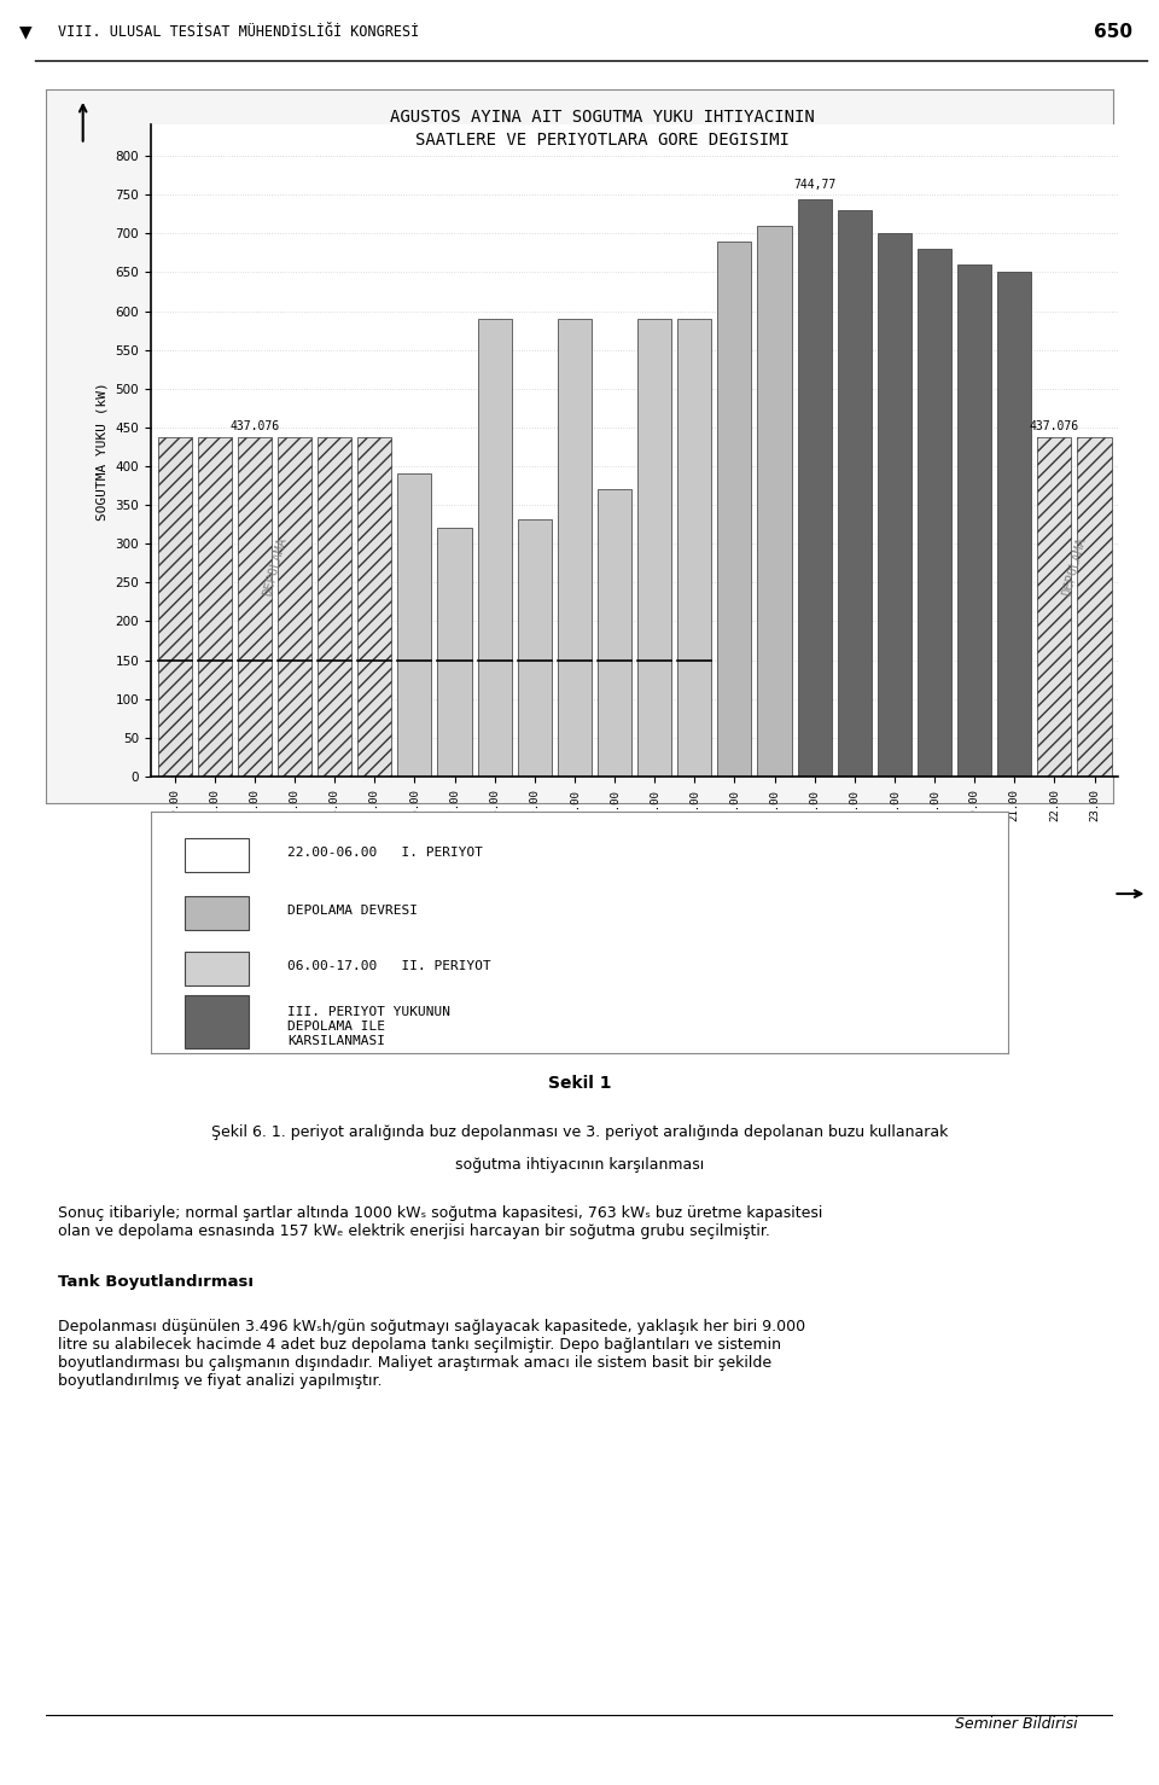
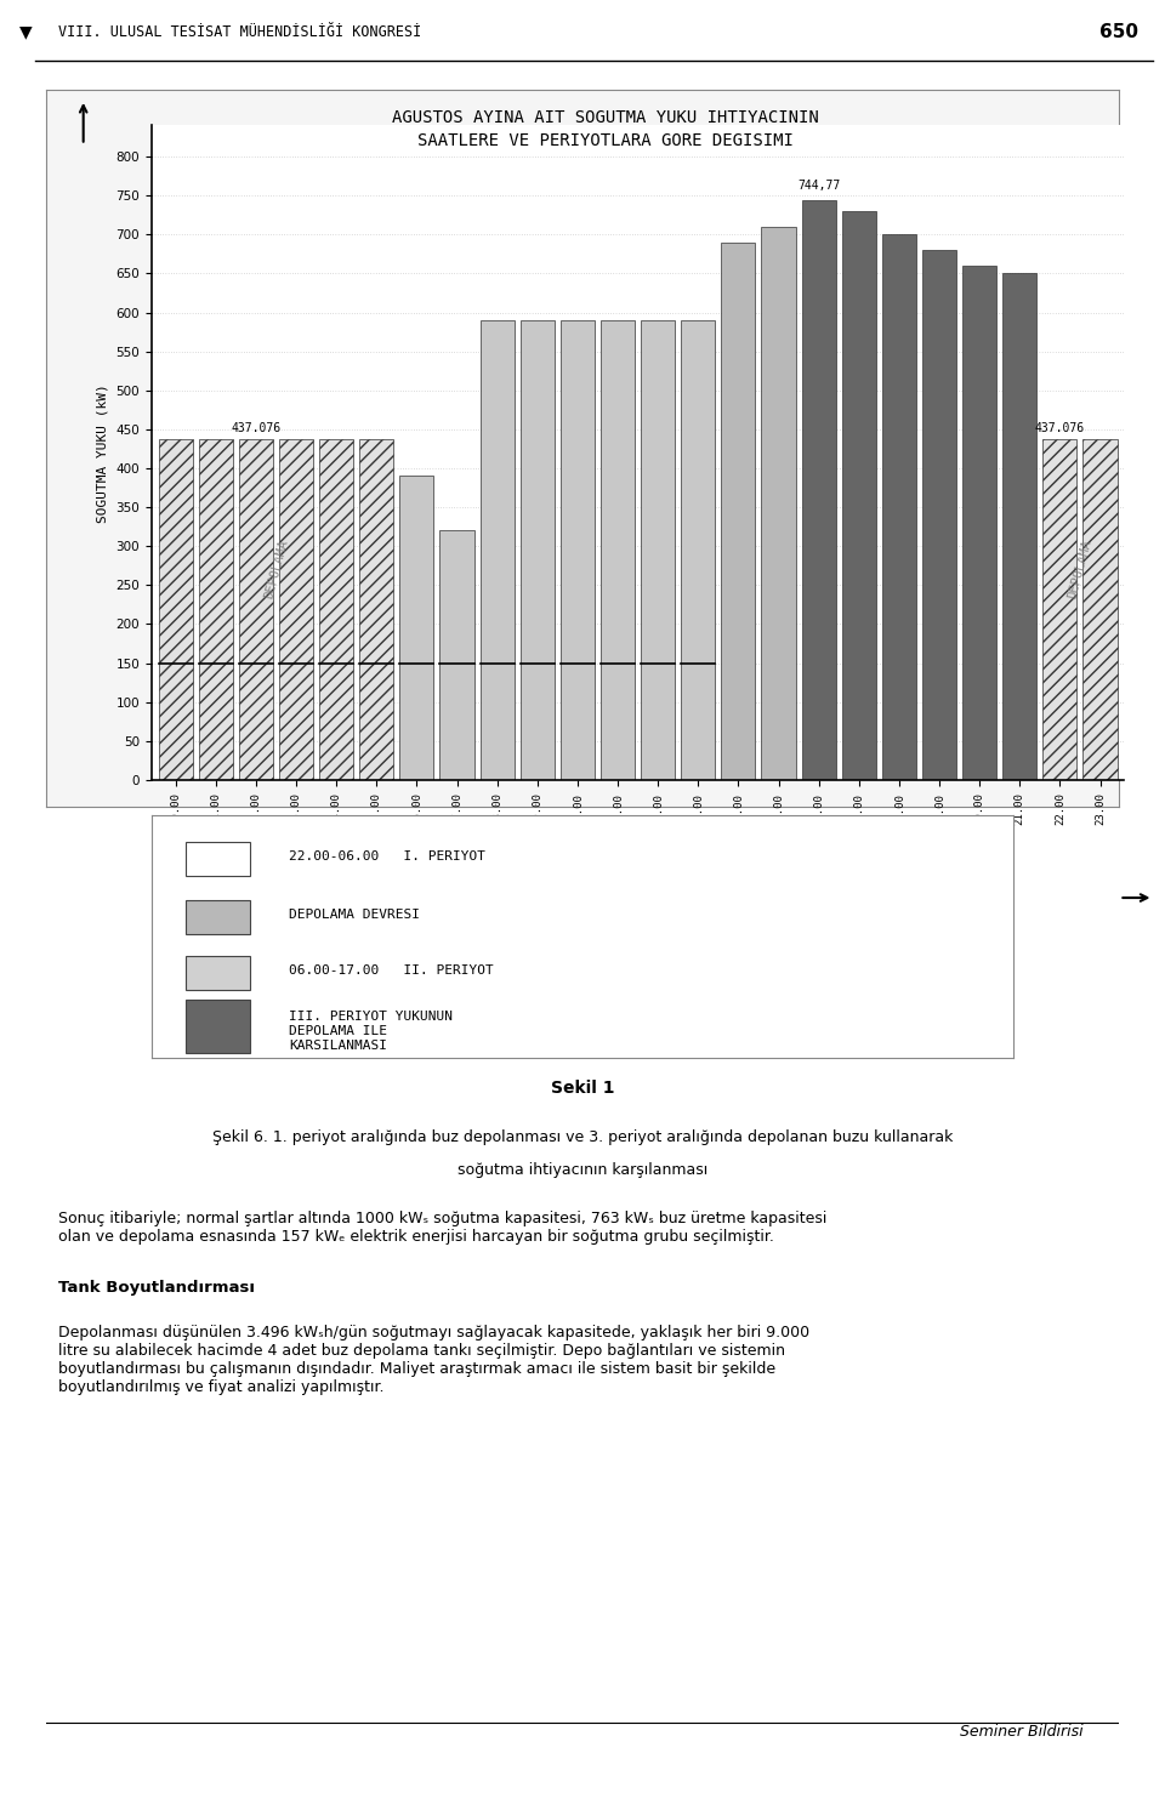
09.00: 332 -> 590
11.00: 370 -> 590
